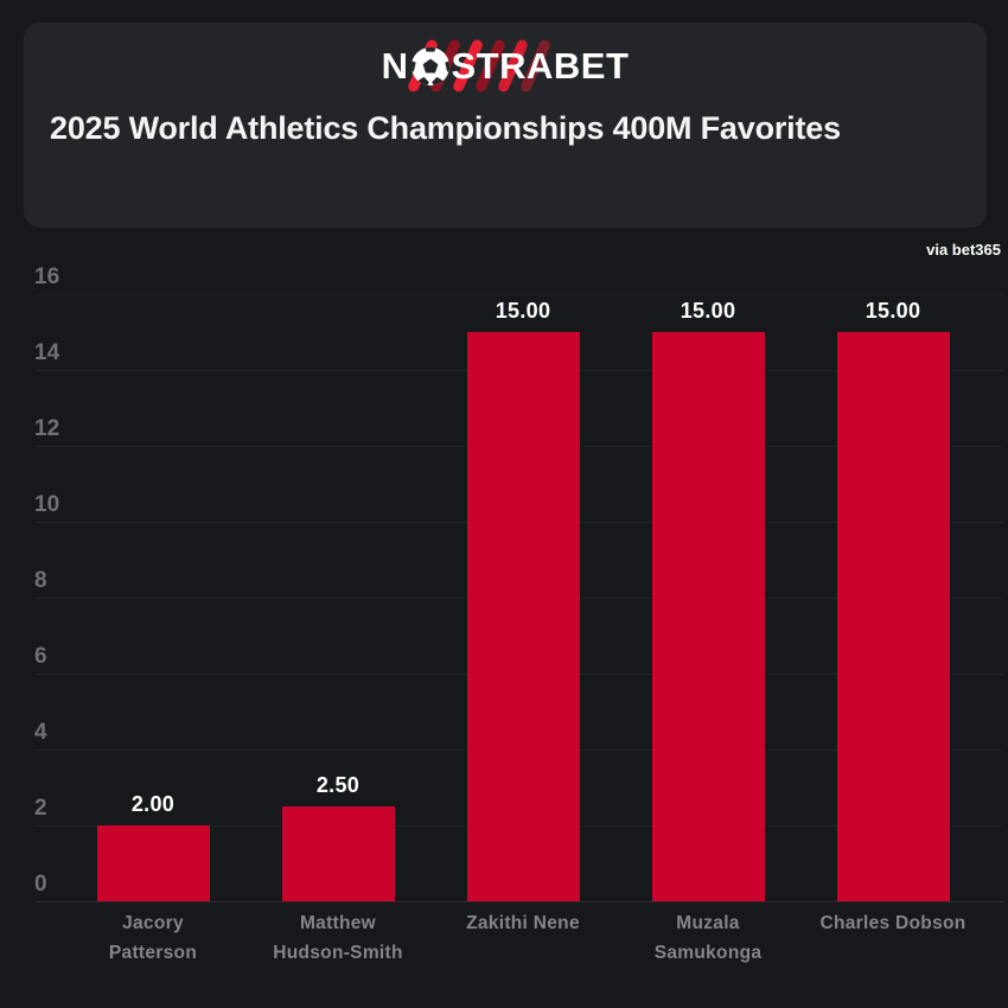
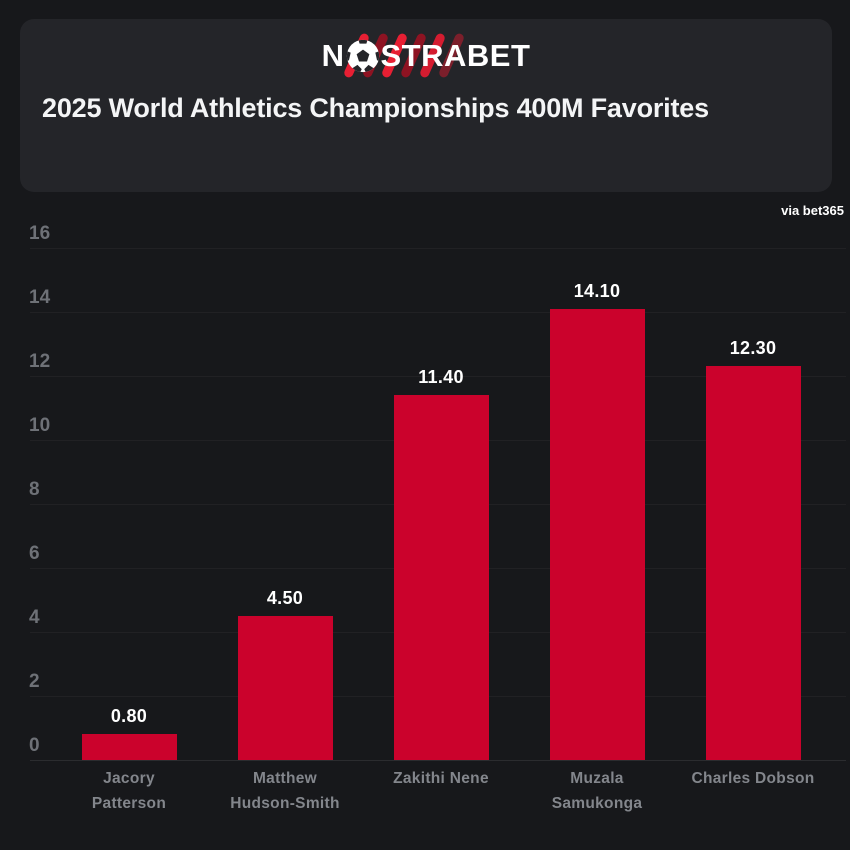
Jacory Patterson: 2.00 -> 0.80
Matthew Hudson-Smith: 2.50 -> 4.50
Zakithi Nene: 15.00 -> 11.40
Muzala Samukonga: 15.00 -> 14.10
Charles Dobson: 15.00 -> 12.30
